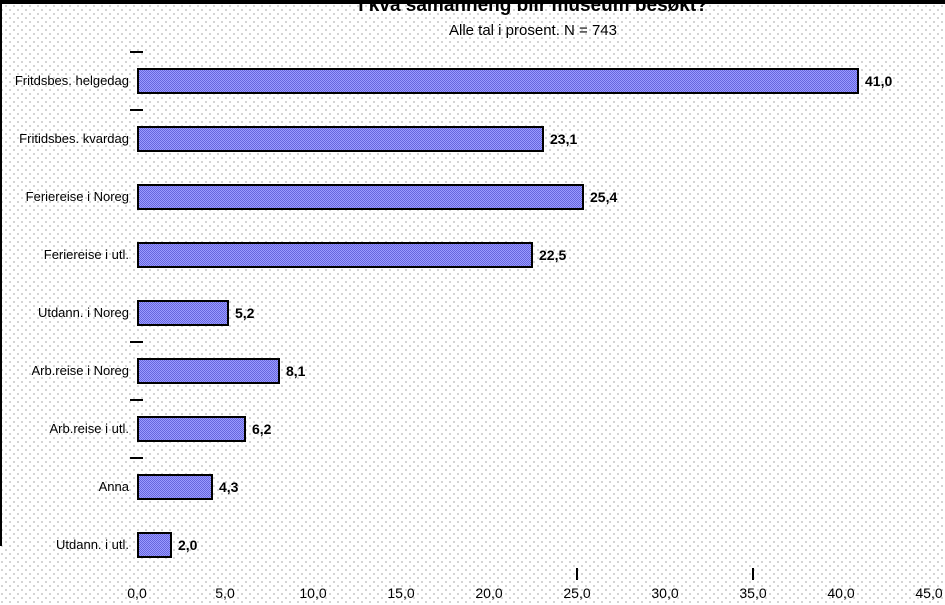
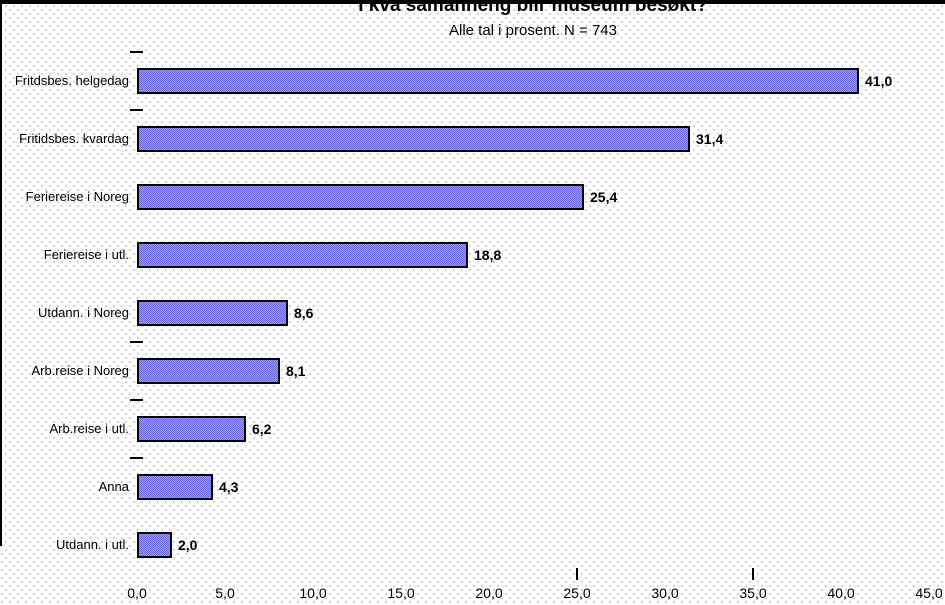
Fritidsbes. kvardag: 23,1 -> 31,4
Feriereise i utl.: 22,5 -> 18,8
Utdann. i Noreg: 5,2 -> 8,6
